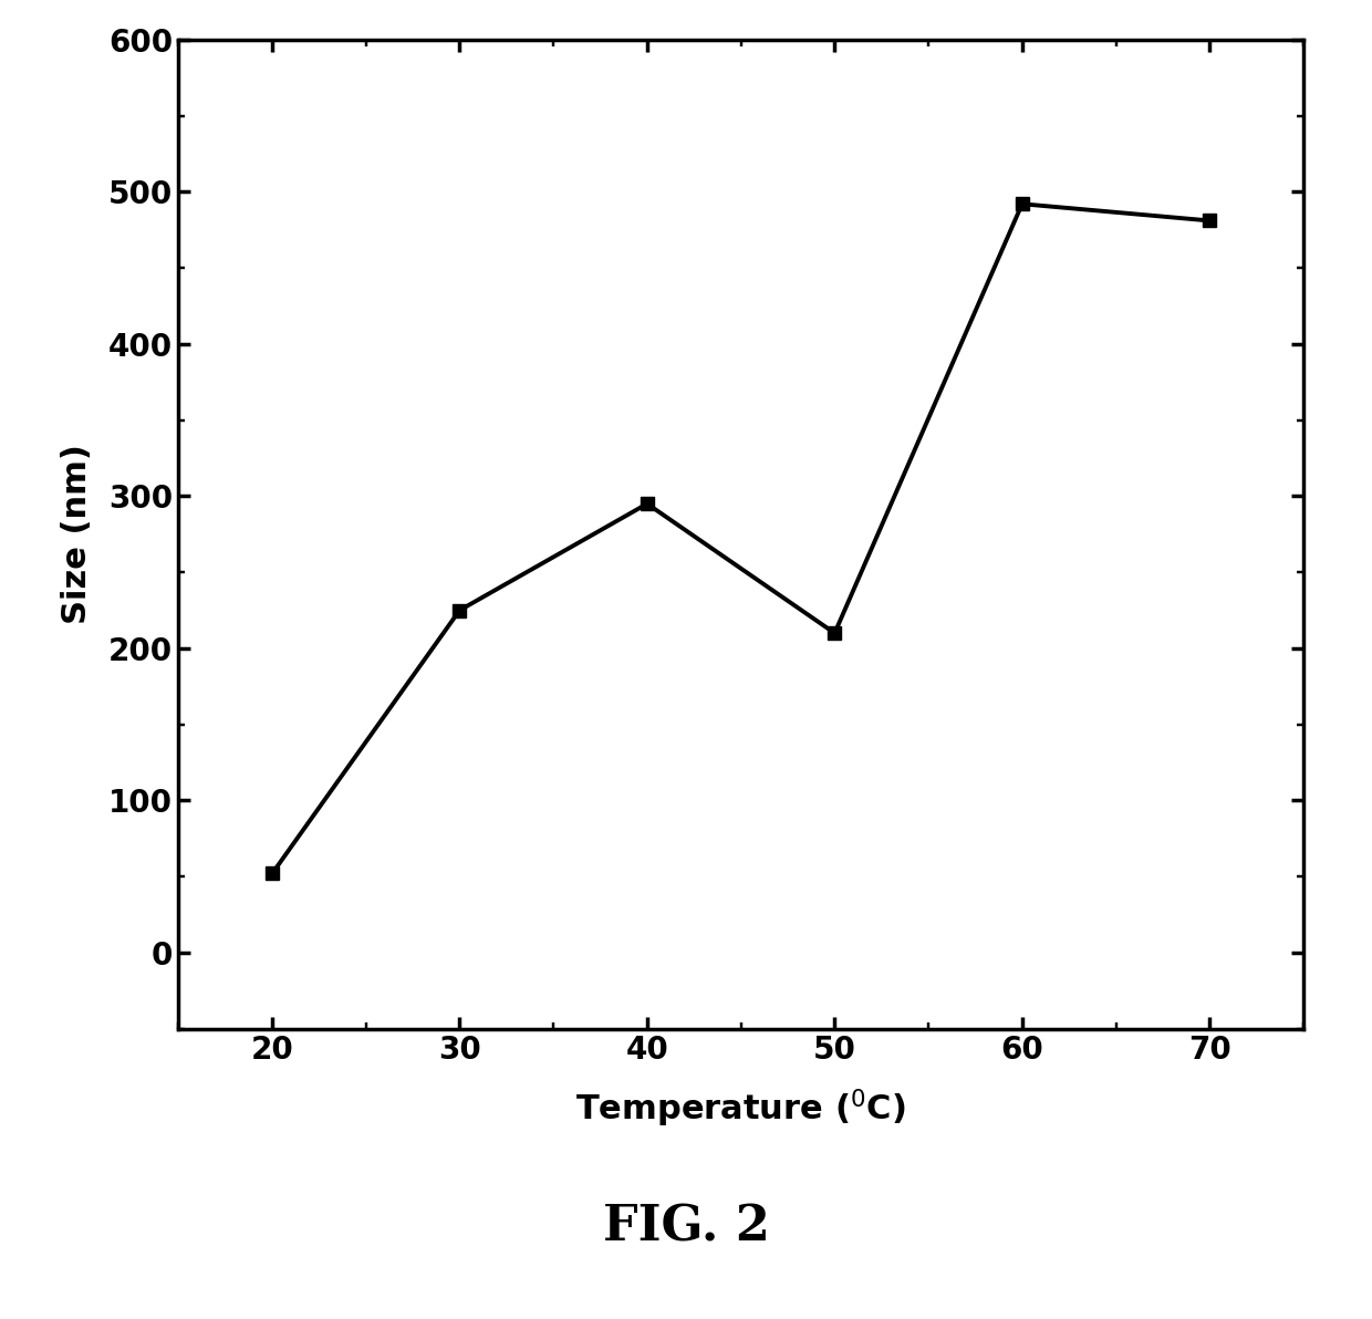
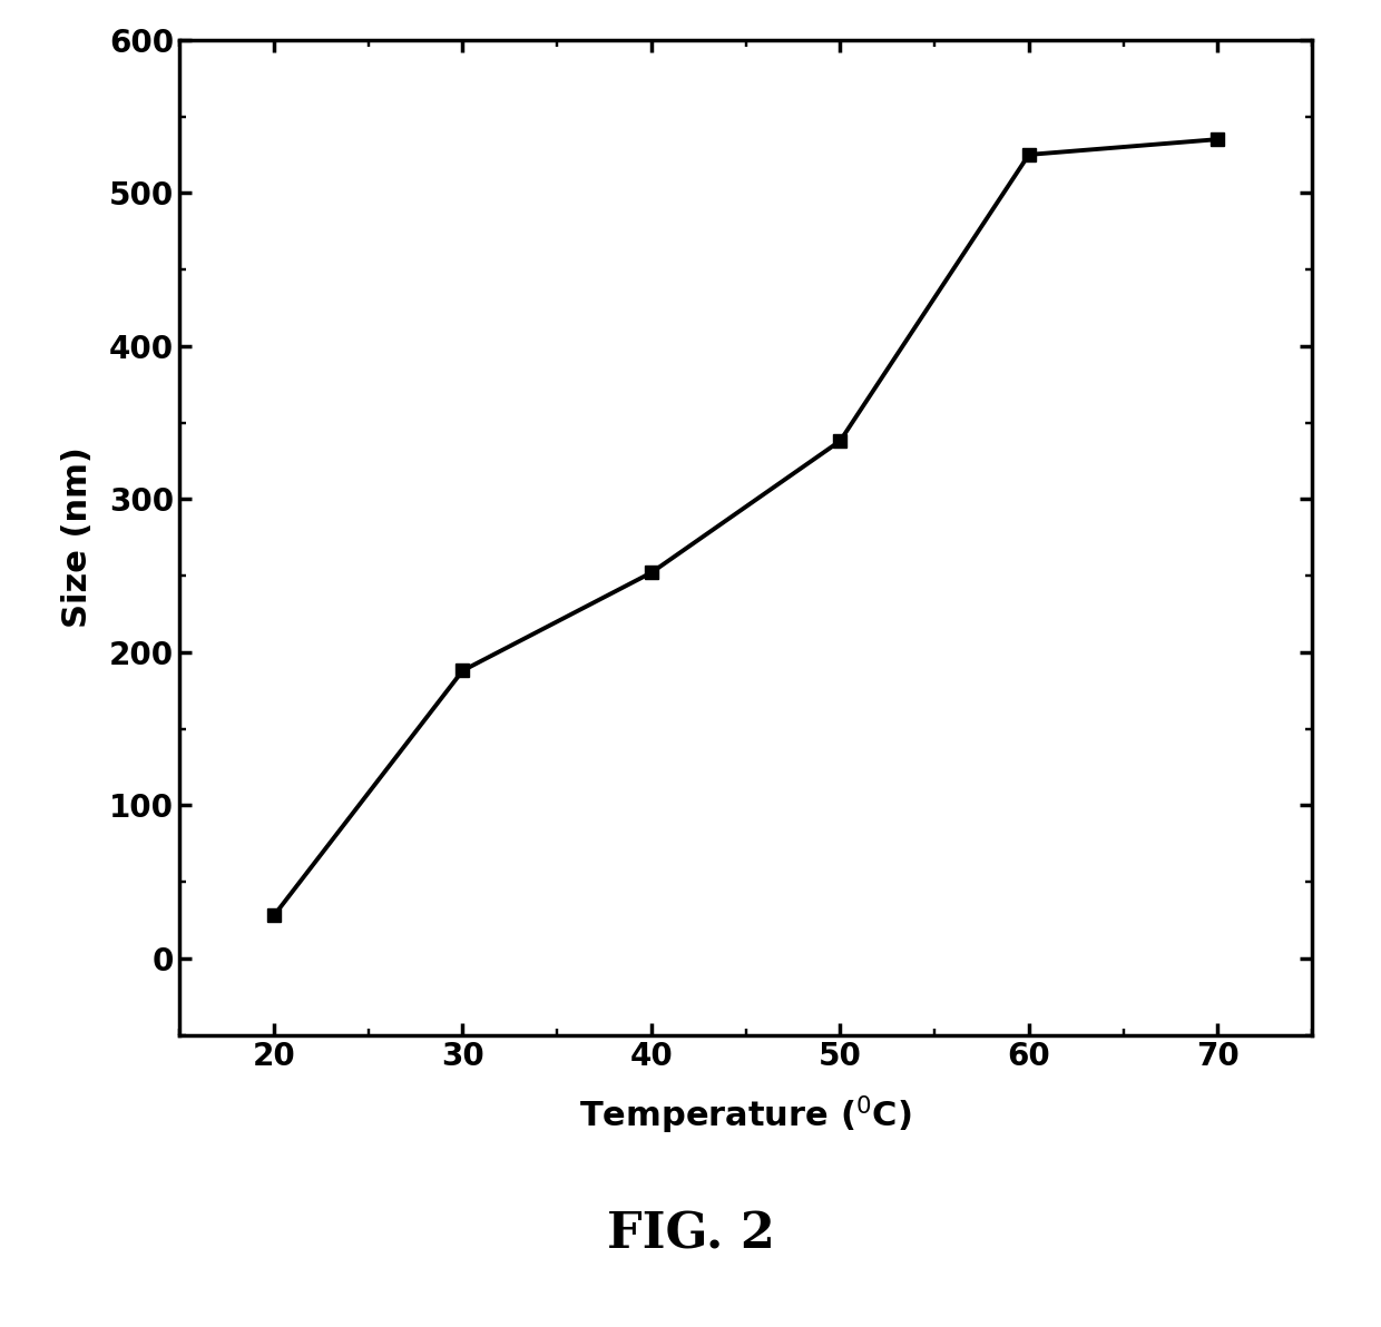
20: 52 -> 28
30: 225 -> 188
40: 295 -> 252
50: 210 -> 338
60: 492 -> 525
70: 481 -> 535
